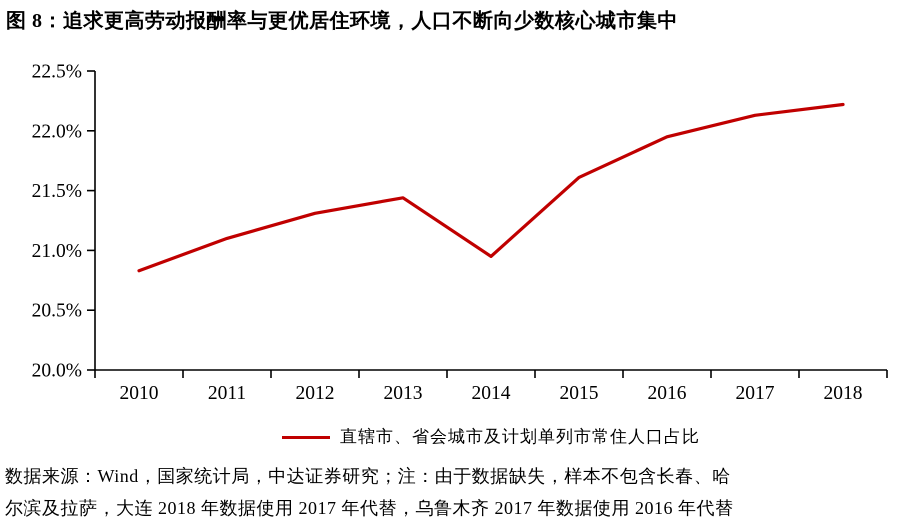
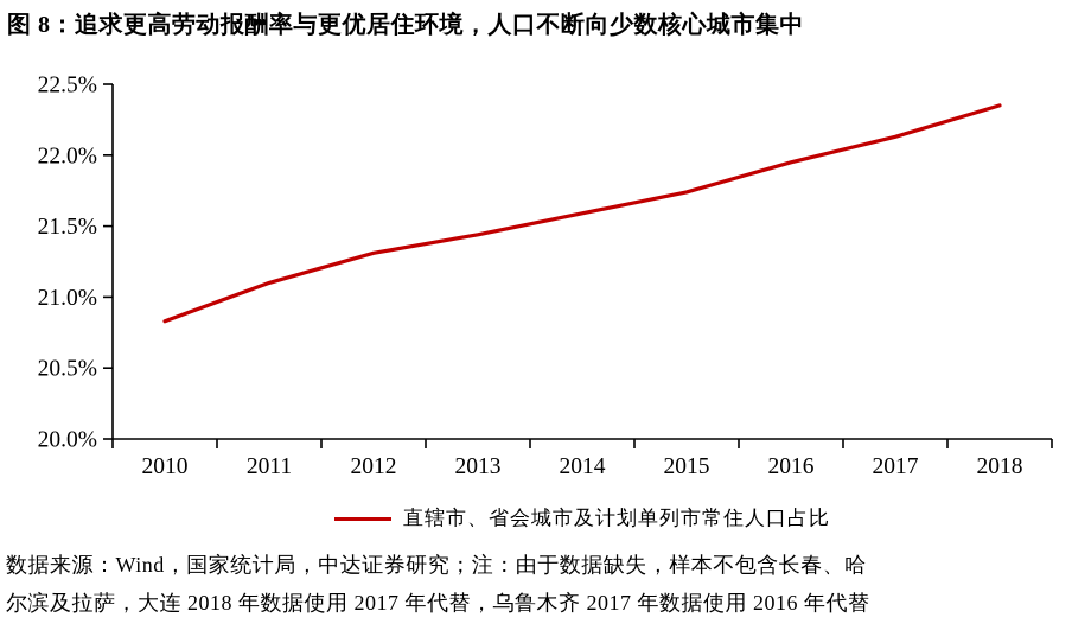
2014: 20.95% -> 21.59%
2015: 21.61% -> 21.74%
2018: 22.22% -> 22.35%
